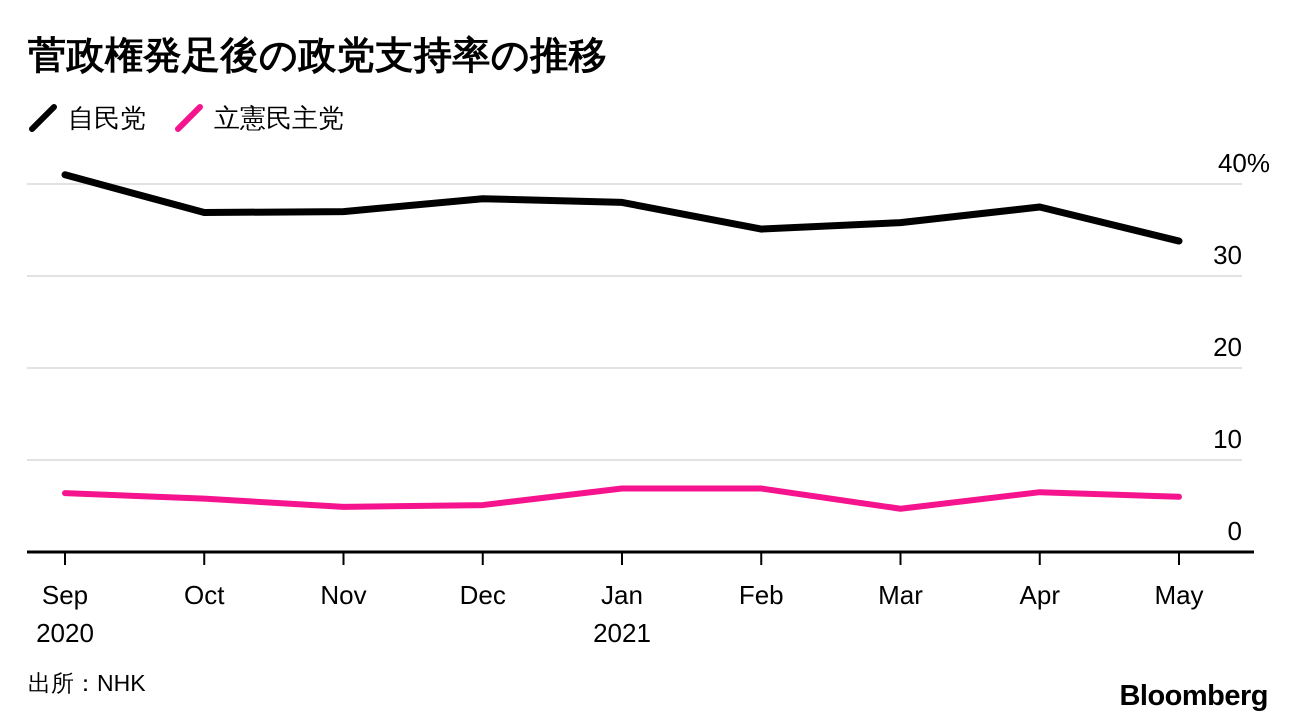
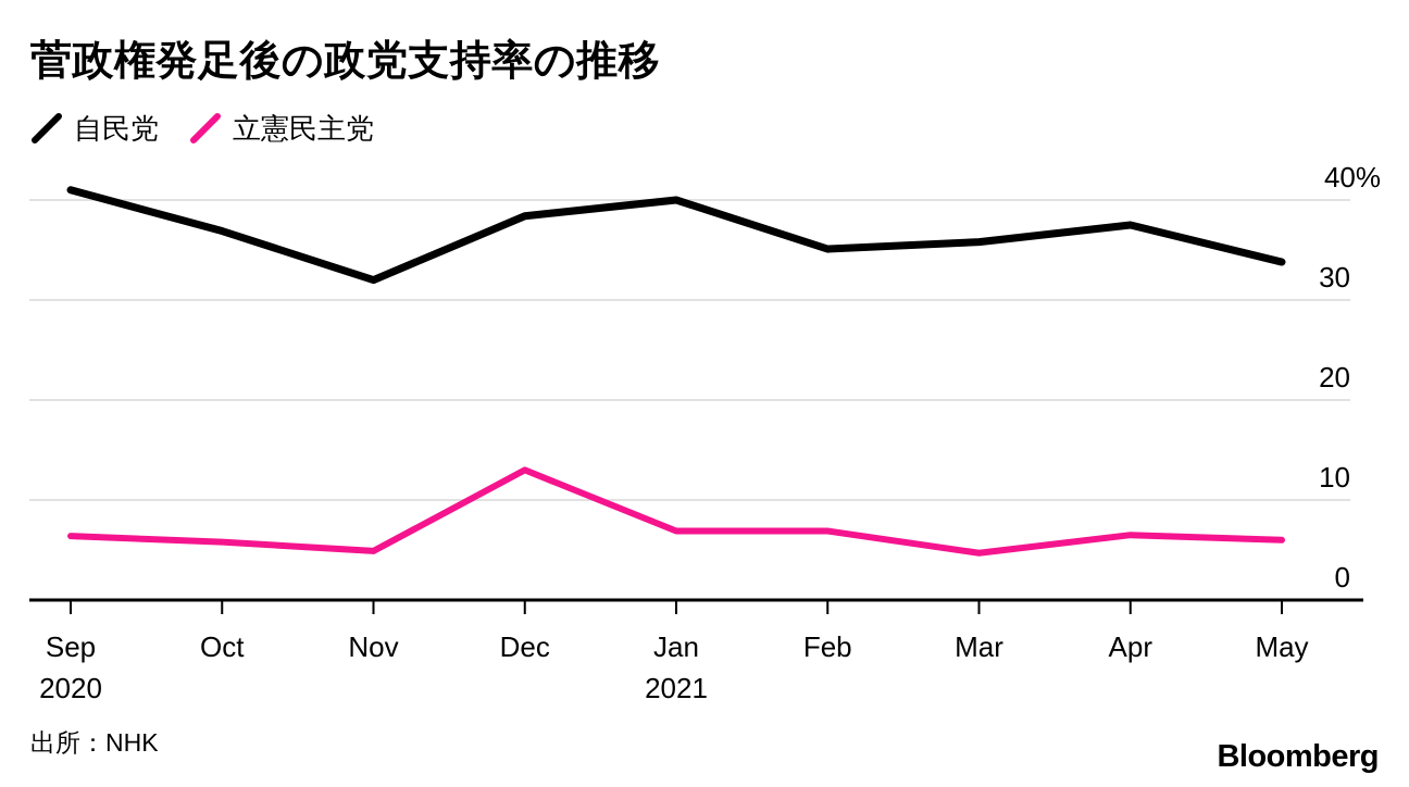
自民党/Nov: 37 -> 32
立憲民主党/Dec: 5 -> 13
自民党/Jan: 38 -> 40
